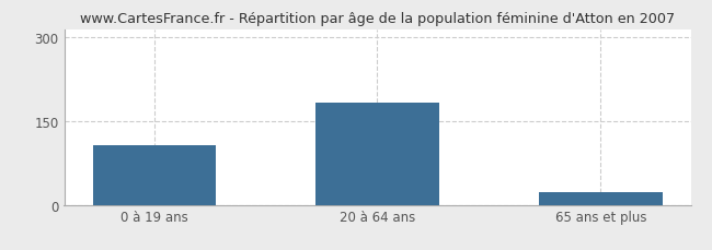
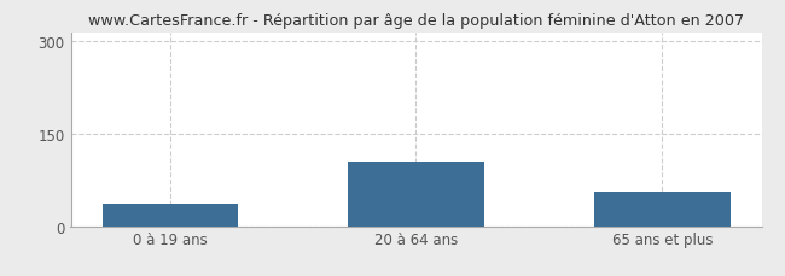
0 à 19 ans: 107 -> 36
20 à 64 ans: 183 -> 104
65 ans et plus: 22 -> 56
